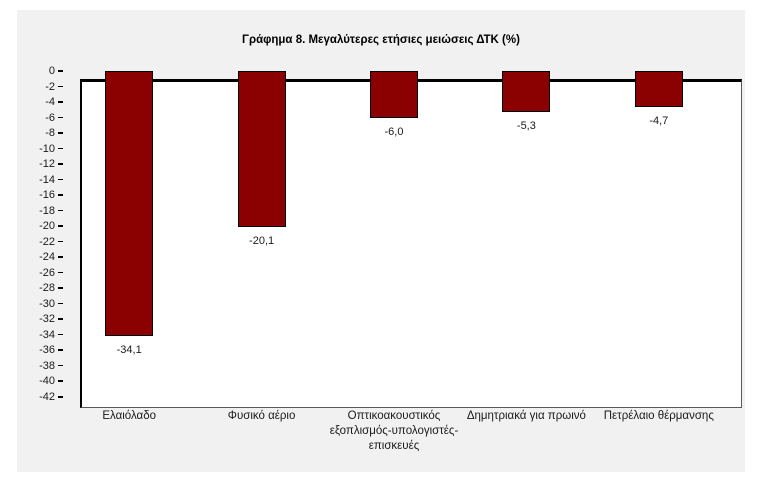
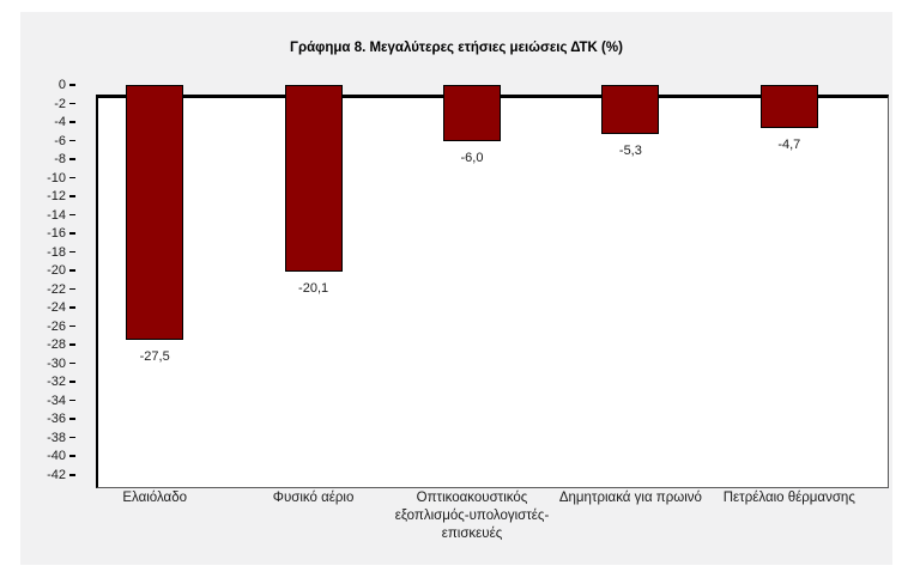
Ελαιόλαδο: -34,1 -> -27,5
